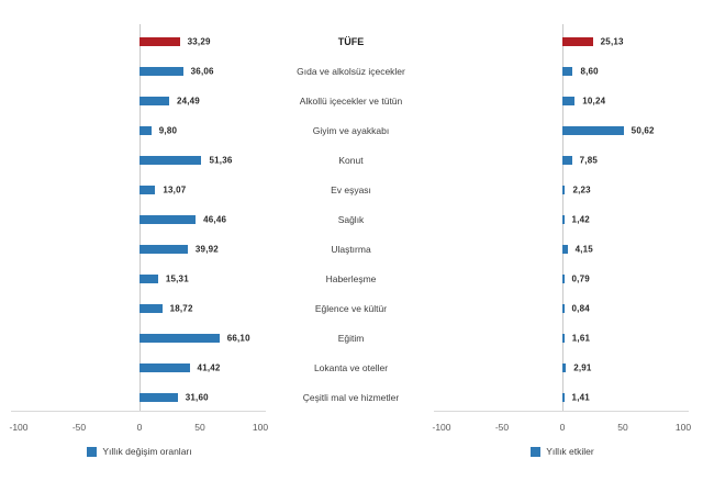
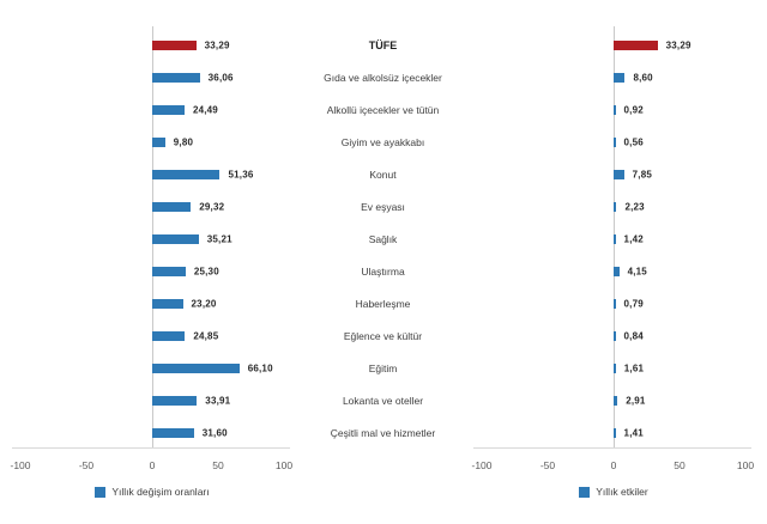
Yıllık etkiler/TÜFE: 25,13 -> 33,29
Yıllık etkiler/Alkollü içecekler ve tütün: 10,24 -> 0,92
Yıllık etkiler/Giyim ve ayakkabı: 50,62 -> 0,56
Yıllık değişim oranları/Ev eşyası: 13,07 -> 29,32
Yıllık değişim oranları/Sağlık: 46,46 -> 35,21
Yıllık değişim oranları/Ulaştırma: 39,92 -> 25,30
Yıllık değişim oranları/Haberleşme: 15,31 -> 23,20
Yıllık değişim oranları/Eğlence ve kültür: 18,72 -> 24,85
Yıllık değişim oranları/Lokanta ve oteller: 41,42 -> 33,91
